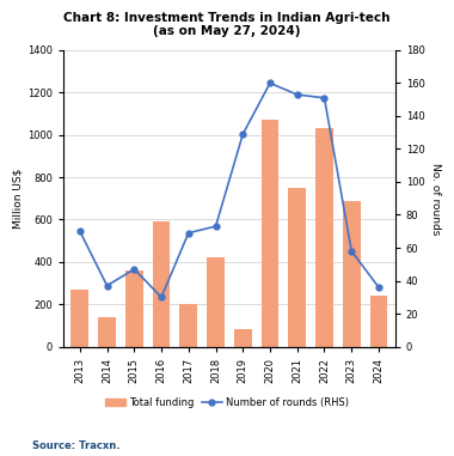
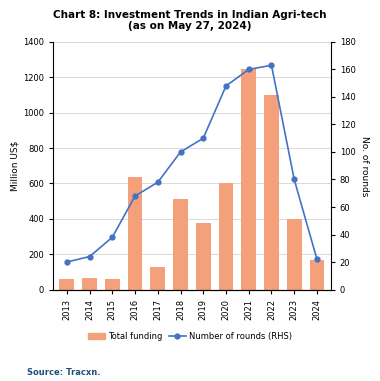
Total funding/2013: 270 -> 60
Number of rounds (RHS)/2013: 70 -> 20
Total funding/2014: 140 -> 60
Number of rounds (RHS)/2014: 37 -> 24
Total funding/2015: 360 -> 60
Number of rounds (RHS)/2015: 47 -> 38
Total funding/2016: 590 -> 640
Number of rounds (RHS)/2016: 30 -> 68
Total funding/2017: 200 -> 120
Number of rounds (RHS)/2017: 69 -> 78
Total funding/2018: 420 -> 510
Number of rounds (RHS)/2018: 73 -> 100
Total funding/2019: 80 -> 380
Number of rounds (RHS)/2019: 129 -> 110
Total funding/2020: 1070 -> 600
Number of rounds (RHS)/2020: 160 -> 148
Total funding/2021: 750 -> 1240
Number of rounds (RHS)/2021: 153 -> 160
Total funding/2022: 1030 -> 1100
Number of rounds (RHS)/2022: 151 -> 163
Total funding/2023: 690 -> 400
Number of rounds (RHS)/2023: 58 -> 80
Total funding/2024: 240 -> 160
Number of rounds (RHS)/2024: 36 -> 22
